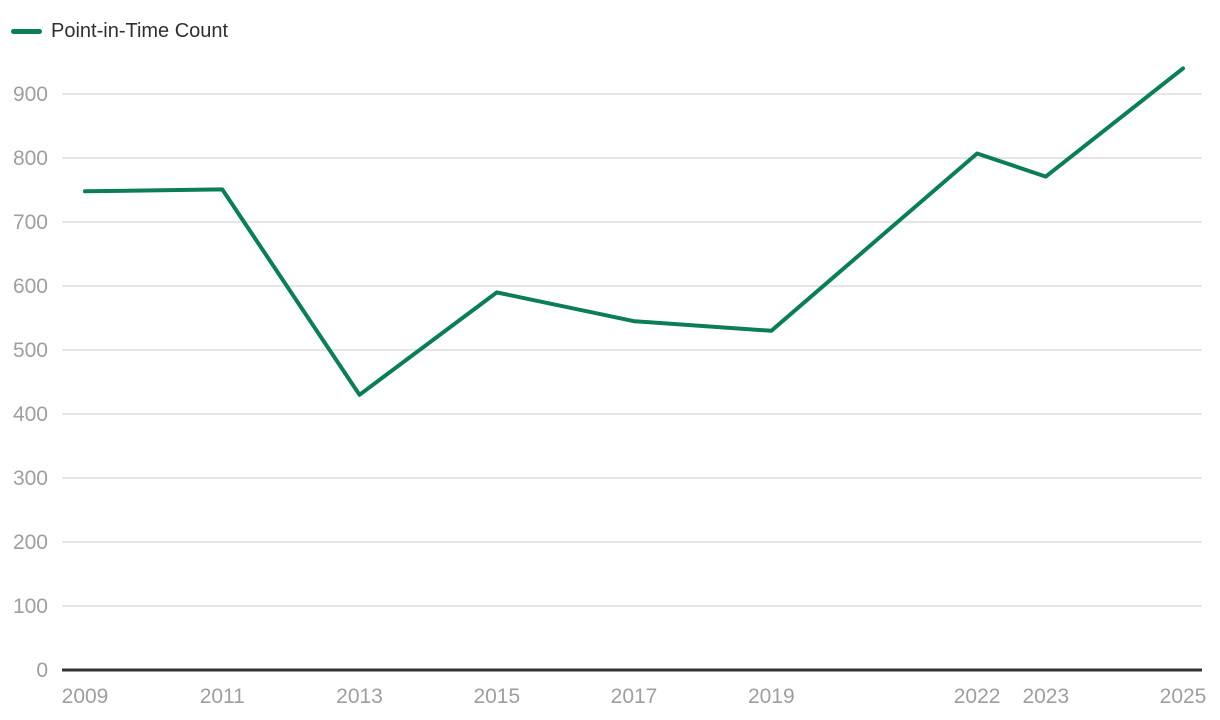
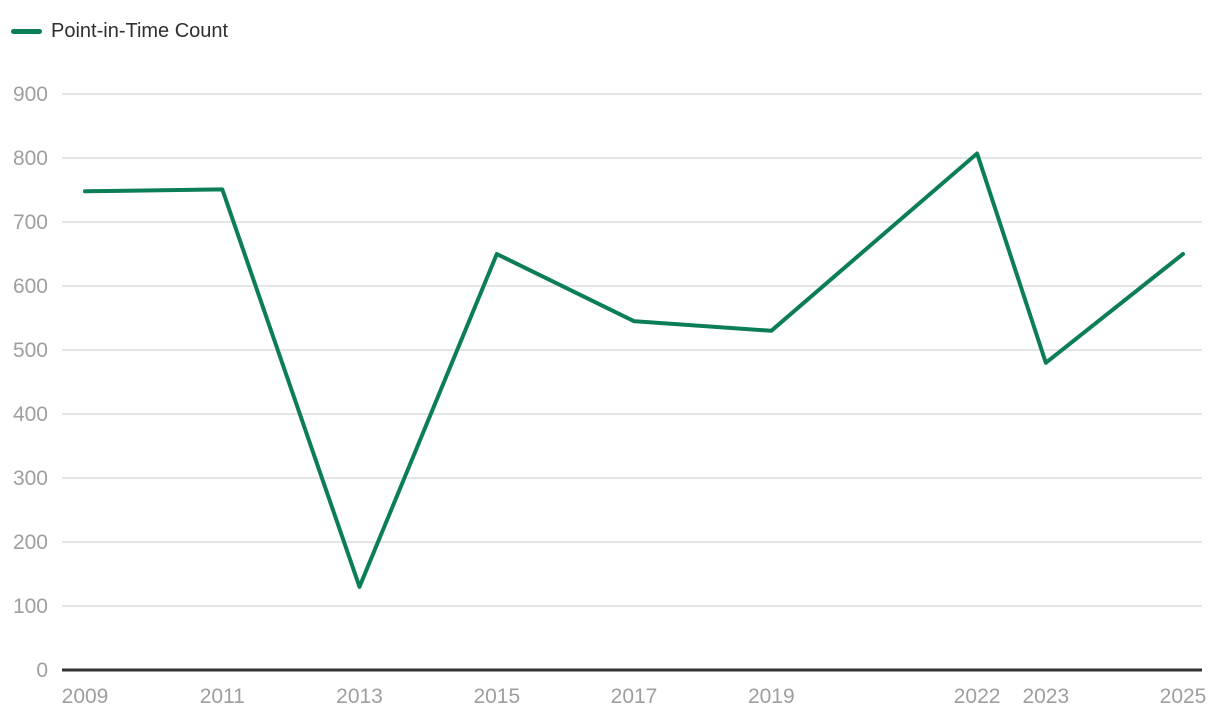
2013: 430 -> 130
2015: 590 -> 650
2023: 770 -> 480
2025: 940 -> 650
